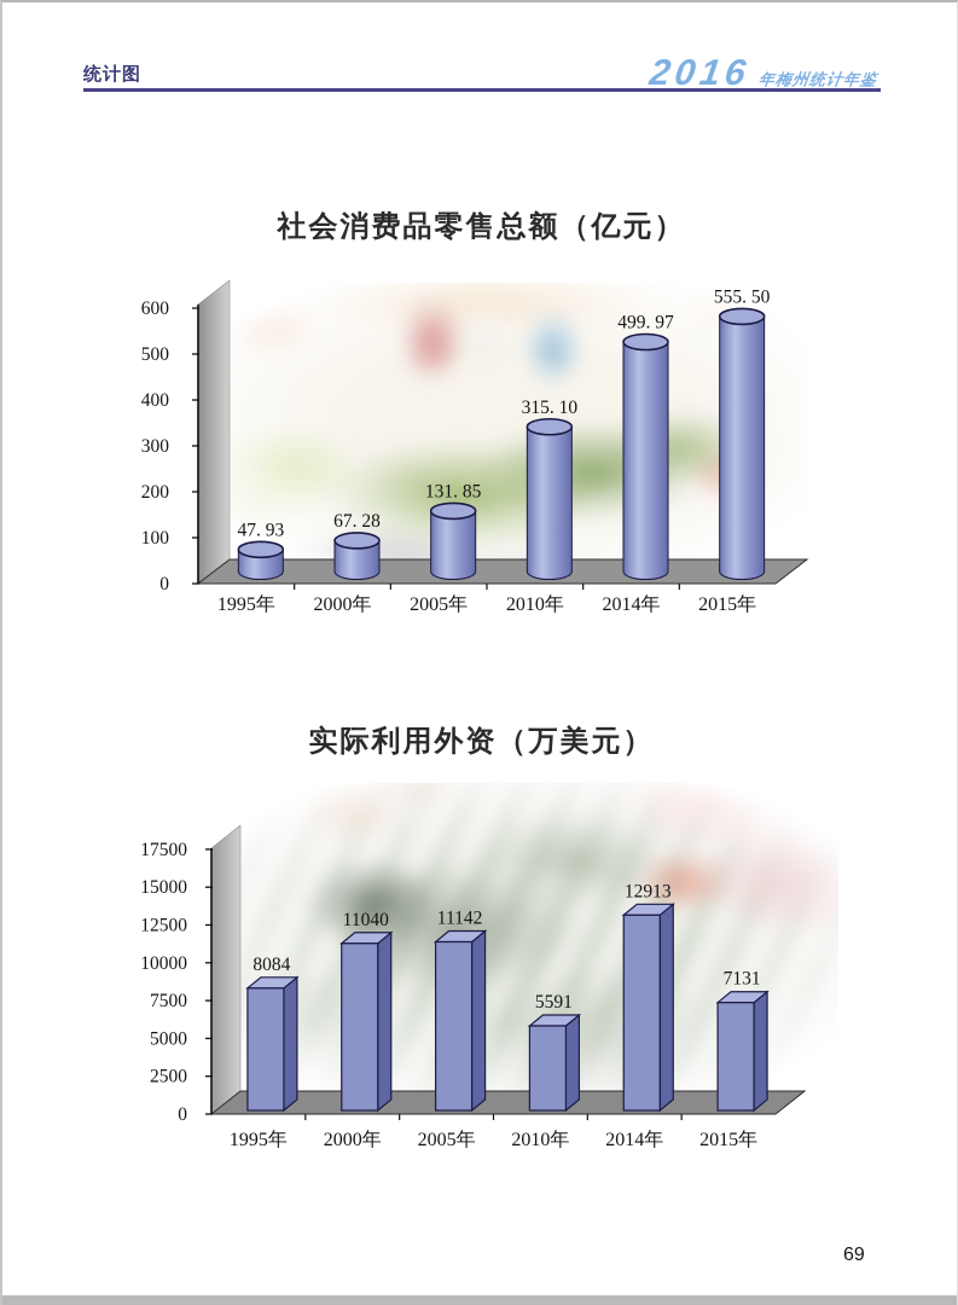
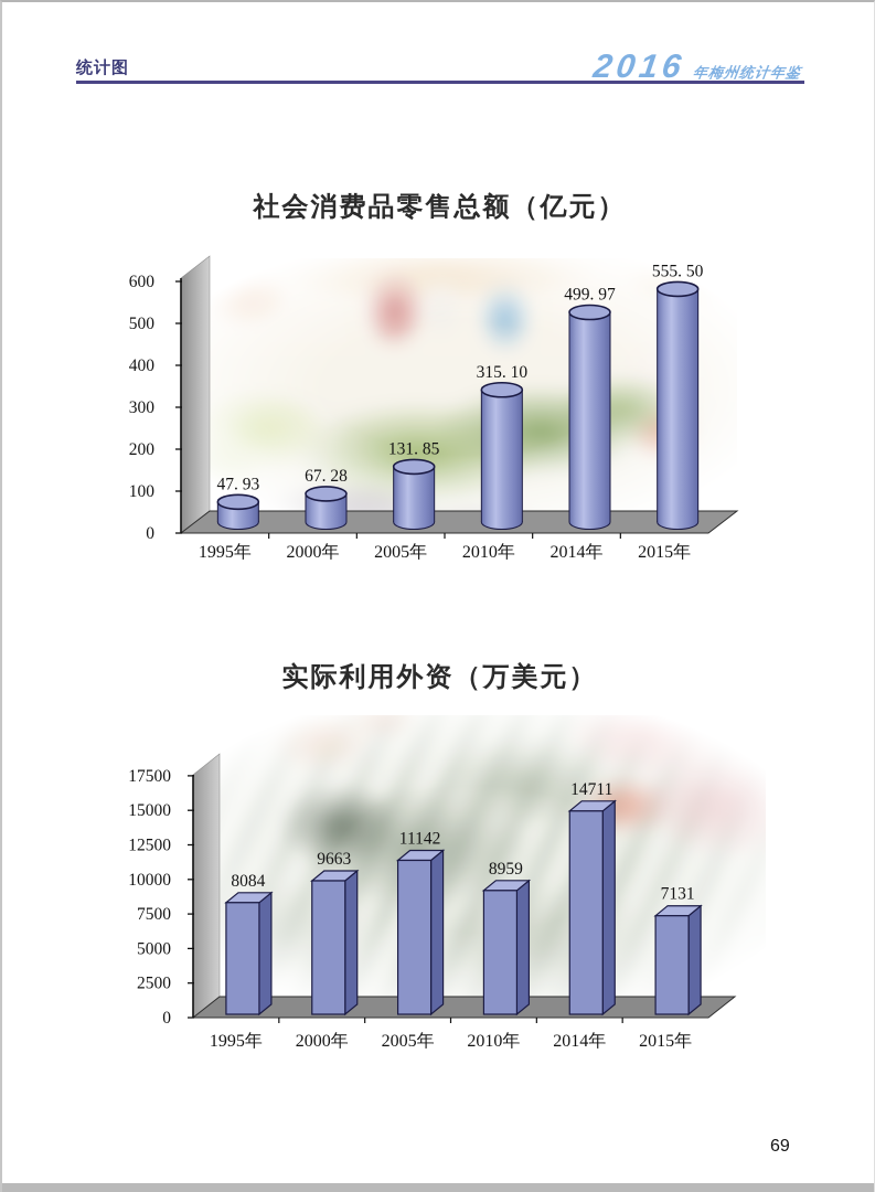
实际利用外资（万美元）/2000年: 11040 -> 9663
实际利用外资（万美元）/2010年: 5591 -> 8959
实际利用外资（万美元）/2014年: 12913 -> 14711
